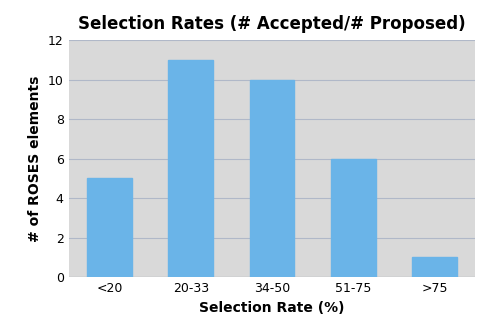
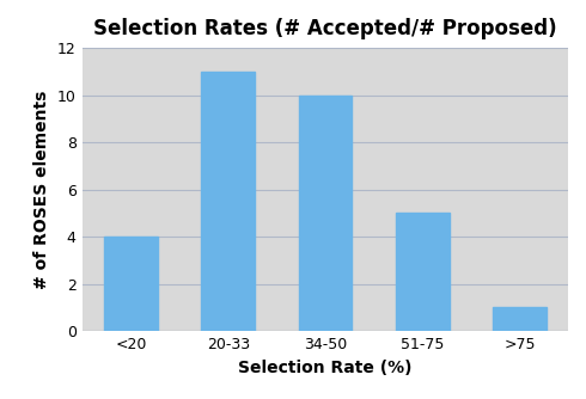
<20: 5 -> 4
51-75: 6 -> 5
